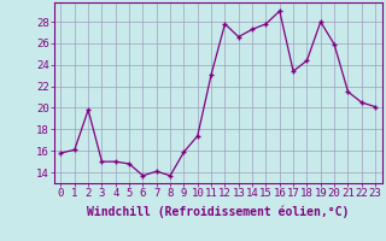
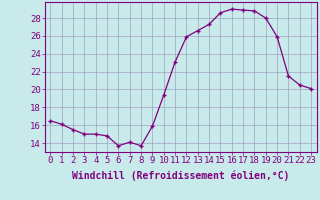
0: 15.8 -> 16.5
2: 19.8 -> 15.5
10: 17.4 -> 19.4
12: 27.8 -> 25.9
15: 27.8 -> 28.6
17: 23.4 -> 28.9
18: 24.4 -> 28.8
